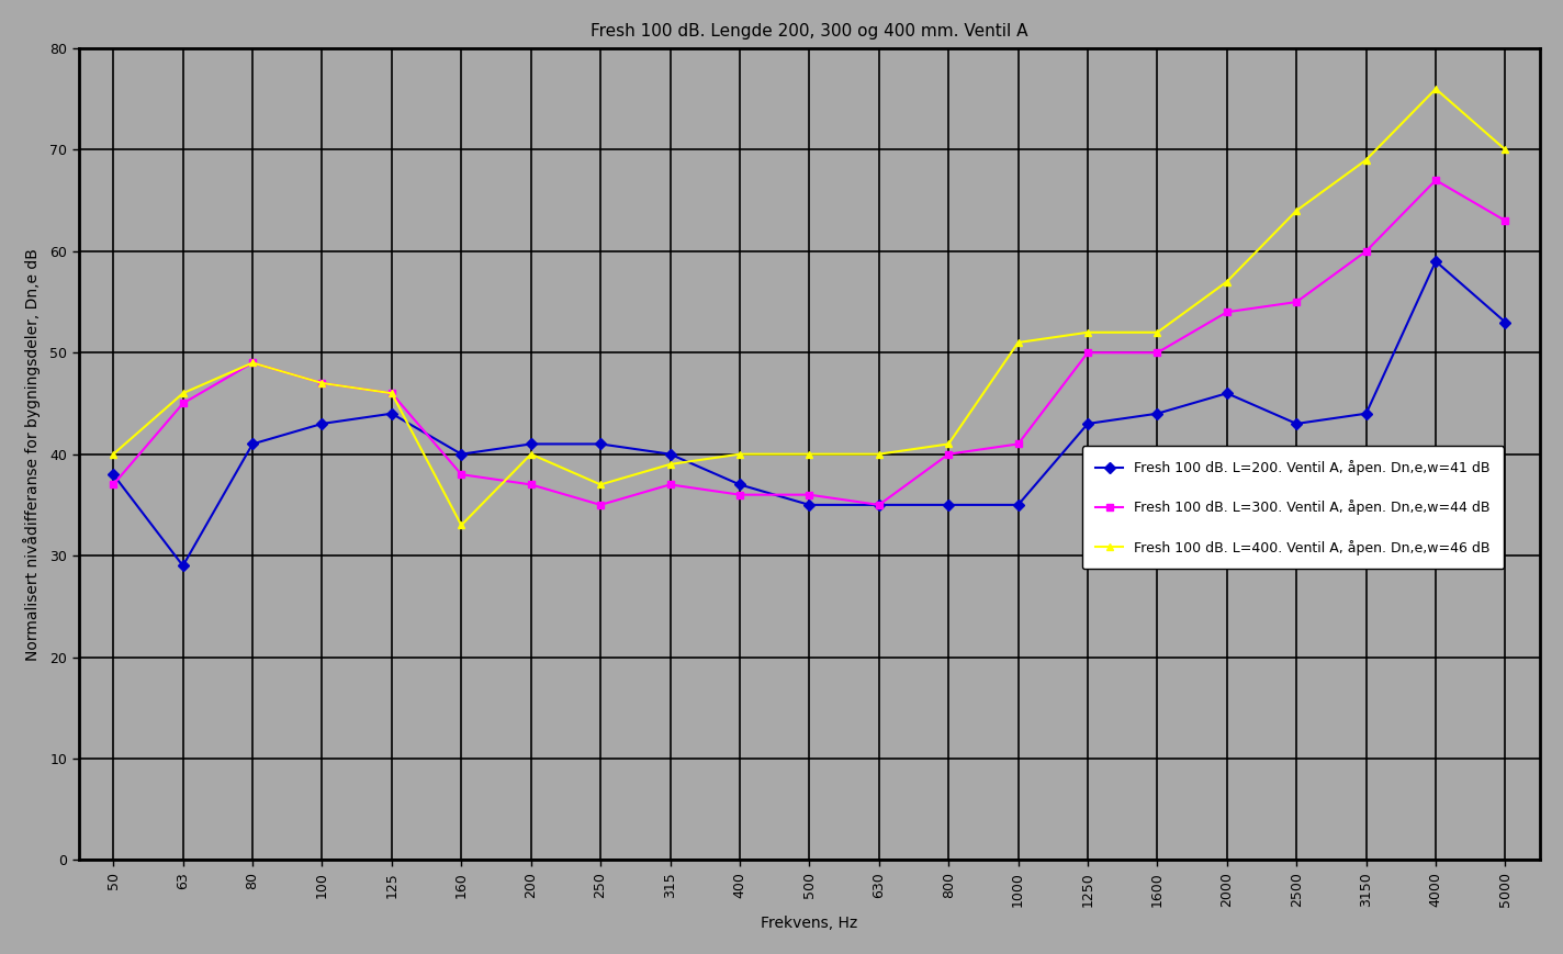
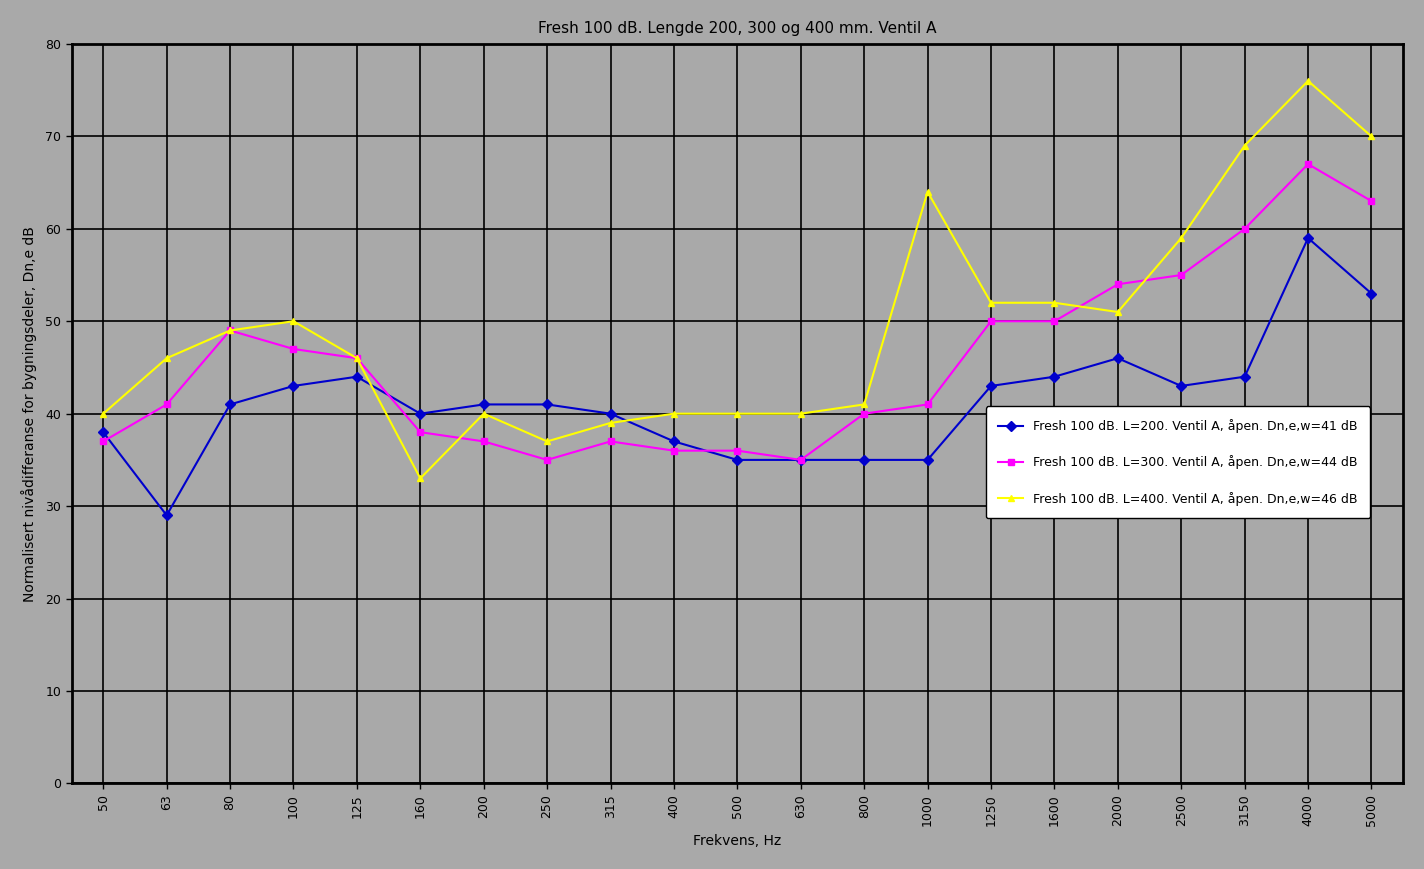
Fresh 100 dB. L=300. Ventil A, åpen. Dn,e,w=44 dB/63: 45 -> 41
Fresh 100 dB. L=400. Ventil A, åpen. Dn,e,w=46 dB/100: 47 -> 50
Fresh 100 dB. L=400. Ventil A, åpen. Dn,e,w=46 dB/1000: 51 -> 64
Fresh 100 dB. L=400. Ventil A, åpen. Dn,e,w=46 dB/2000: 57 -> 51
Fresh 100 dB. L=400. Ventil A, åpen. Dn,e,w=46 dB/2500: 64 -> 59
